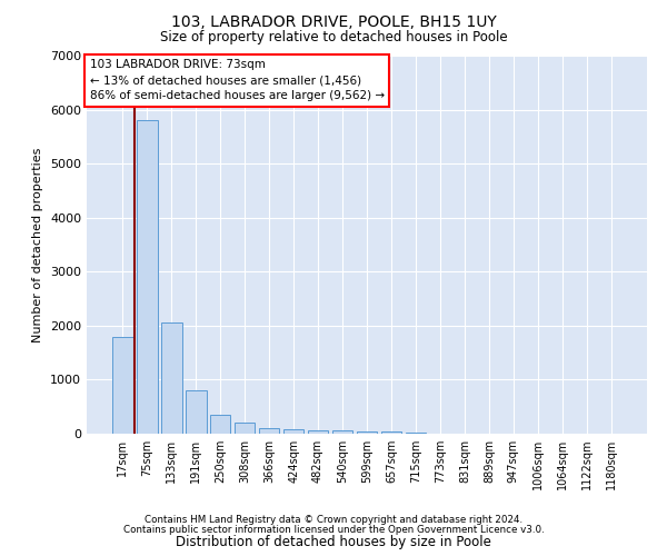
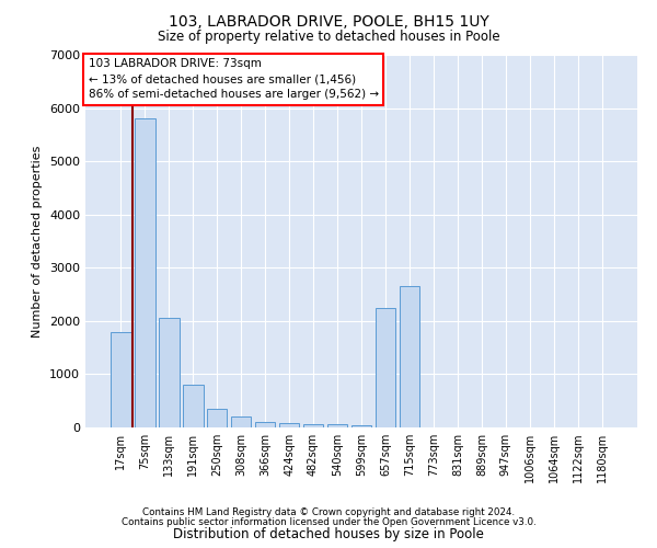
657sqm: 40 -> 2250
715sqm: 30 -> 2650
